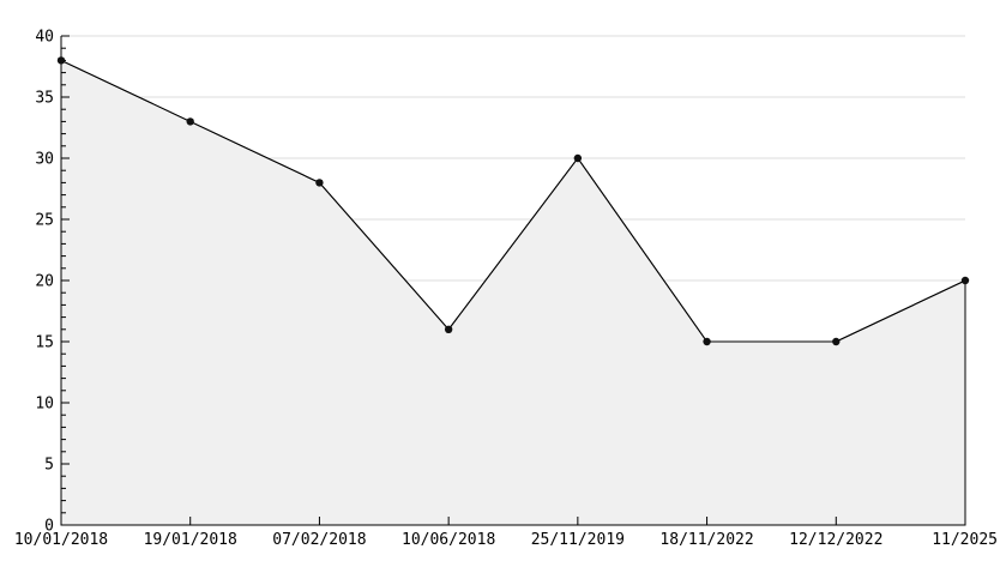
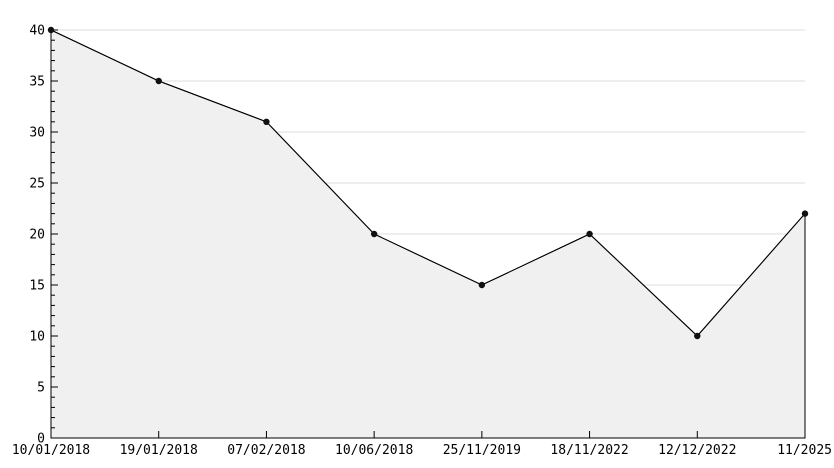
10/01/2018: 38 -> 40
19/01/2018: 33 -> 35
07/02/2018: 28 -> 31
10/06/2018: 16 -> 20
25/11/2019: 30 -> 15
18/11/2022: 15 -> 20
12/12/2022: 15 -> 10
11/2025: 20 -> 22
